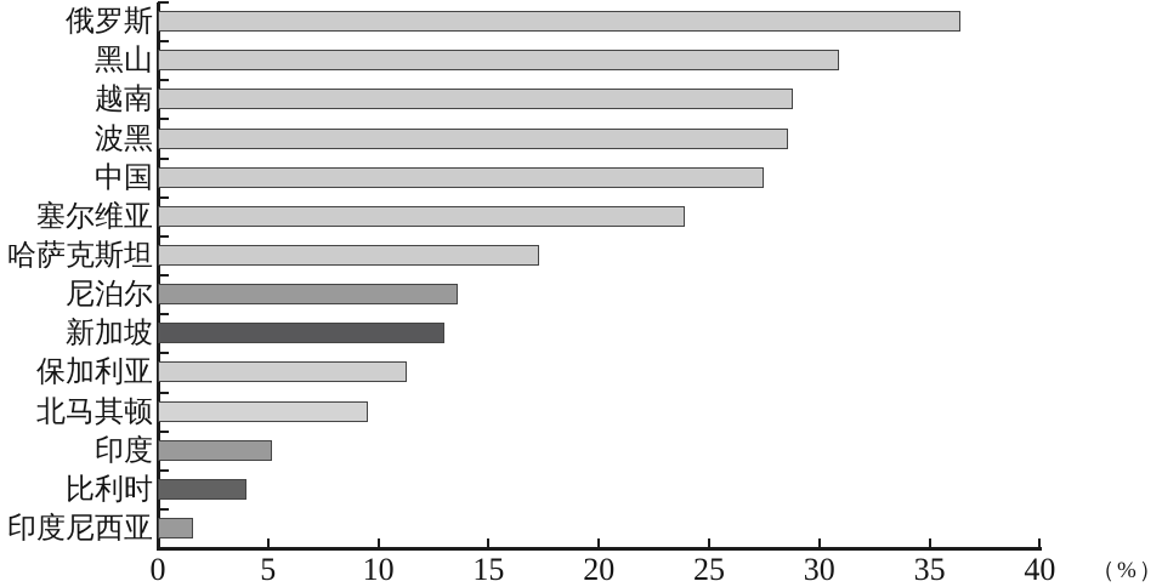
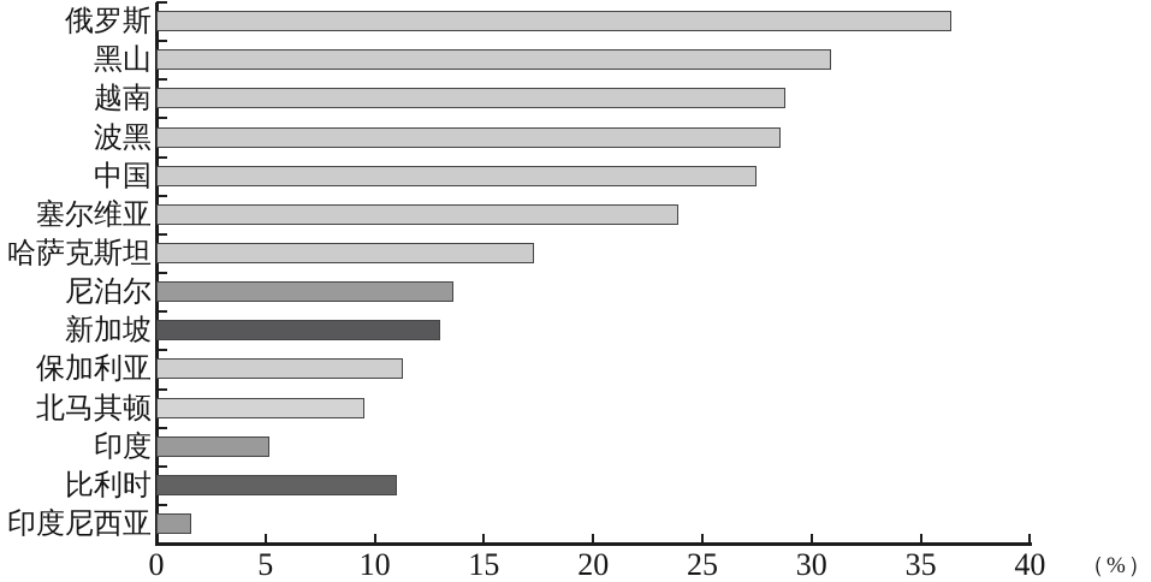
比利时: 4.0 -> 11.0
